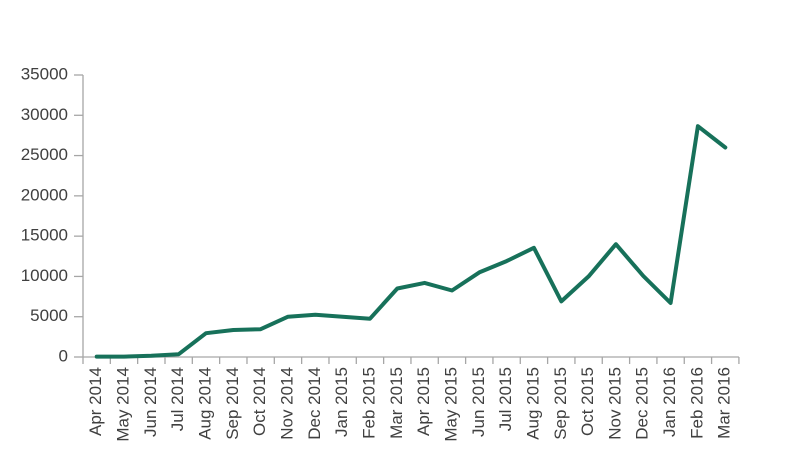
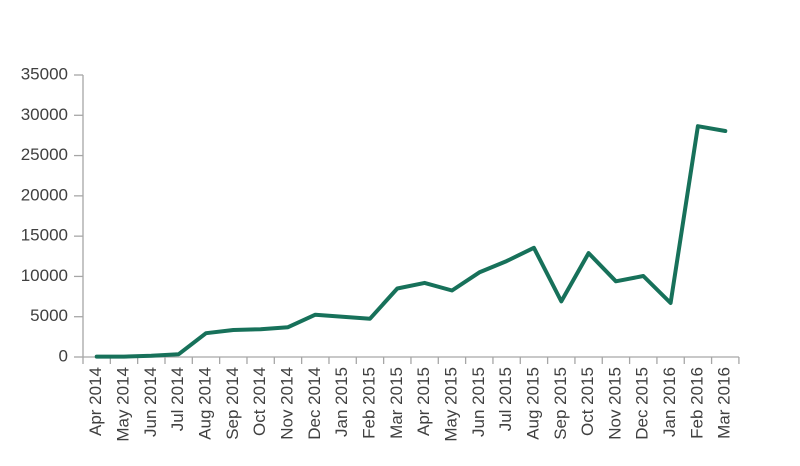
Nov 2014: 5000 -> 4000
Oct 2015: 10000 -> 13000
Nov 2015: 14000 -> 9000
Mar 2016: 26000 -> 28000
